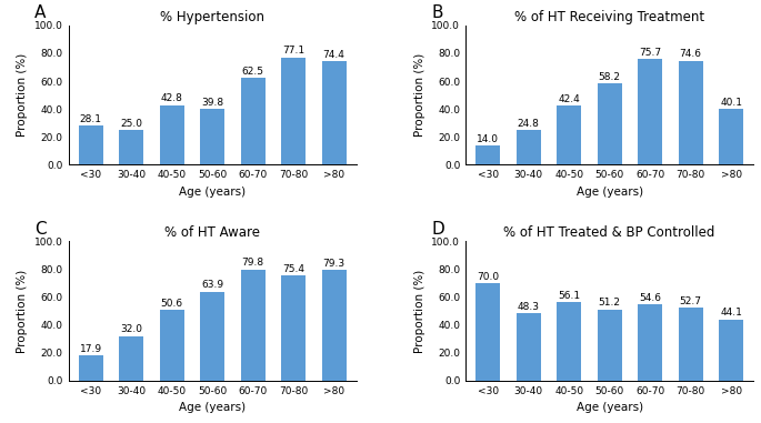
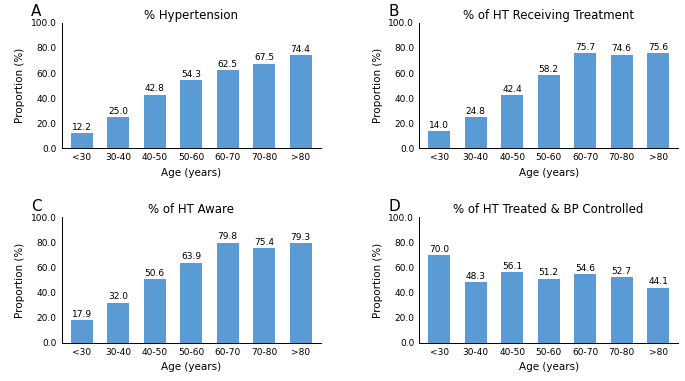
% Hypertension/<30: 28.1 -> 12.2
% Hypertension/50-60: 39.8 -> 54.3
% Hypertension/70-80: 77.1 -> 67.5
% of HT Receiving Treatment/>80: 40.1 -> 75.6
